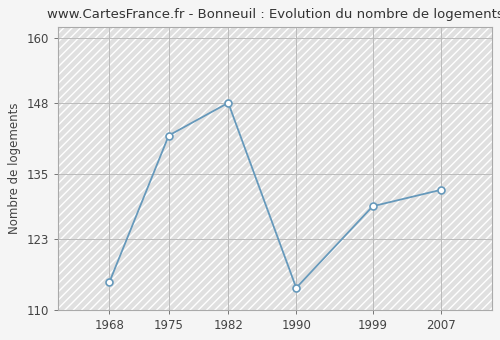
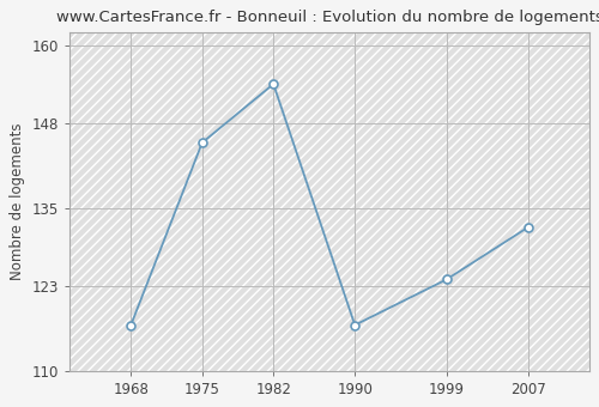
1968: 115 -> 117
1975: 142 -> 145
1982: 148 -> 154
1990: 114 -> 117
1999: 129 -> 124
